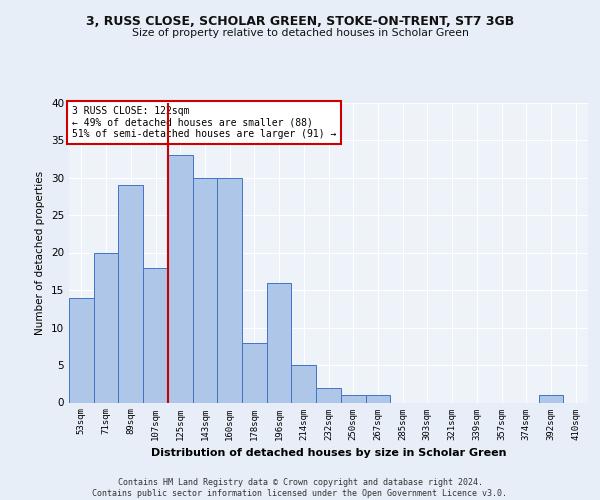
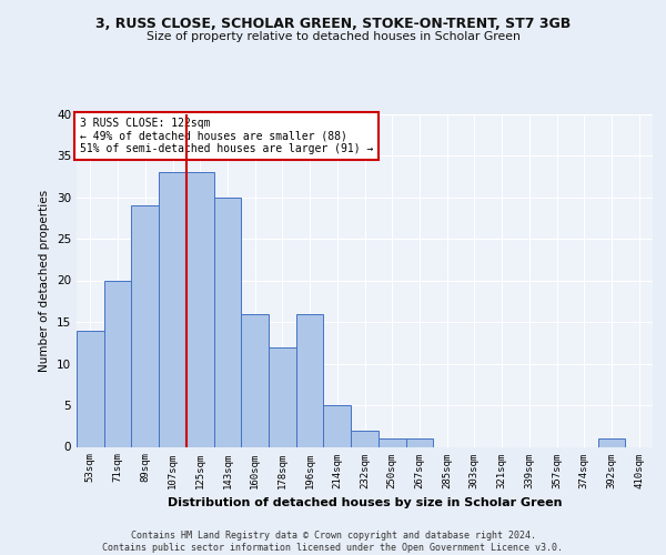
107sqm: 18 -> 33
160sqm: 30 -> 16
178sqm: 8 -> 12
